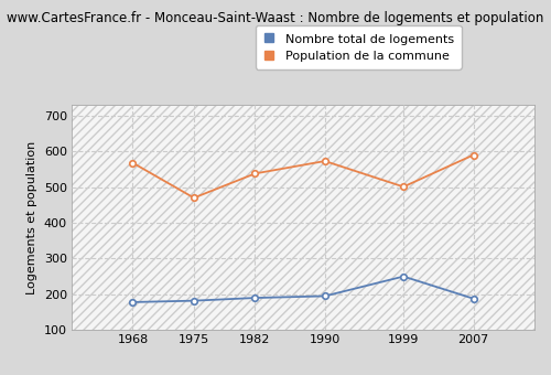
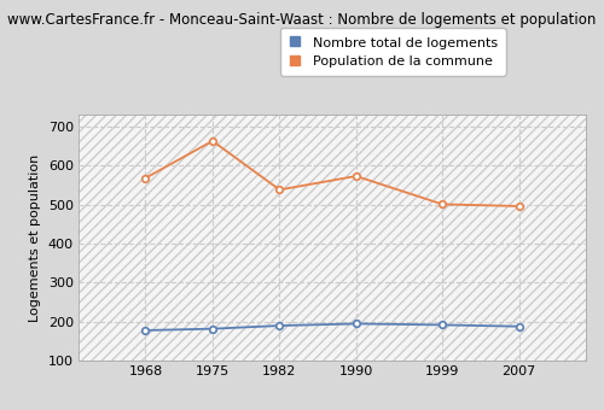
Population de la commune/1975: 470 -> 663
Nombre total de logements/1999: 250 -> 192
Population de la commune/2007: 590 -> 496
